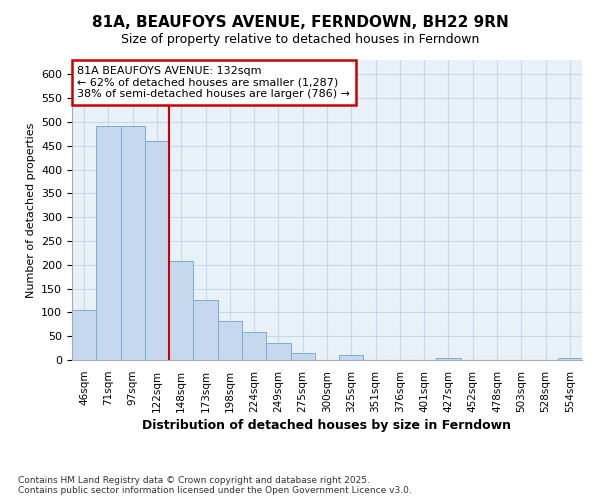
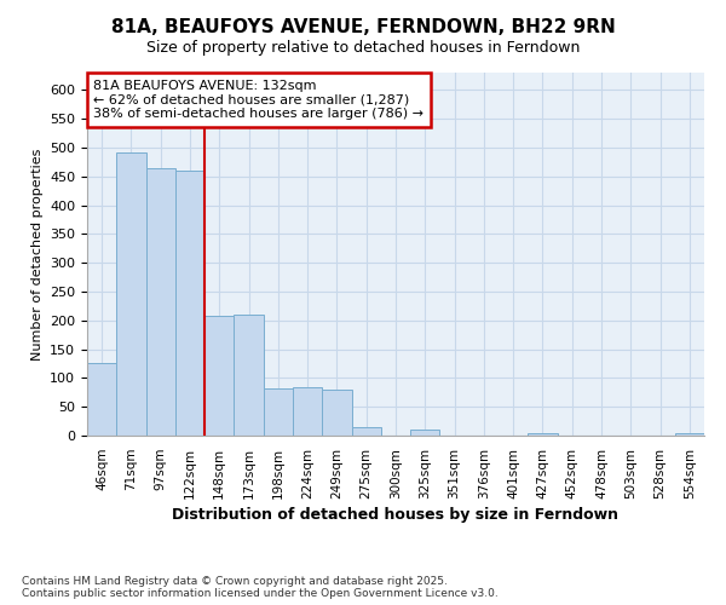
46sqm: 105 -> 125
97sqm: 492 -> 465
173sqm: 125 -> 210
224sqm: 58 -> 85
249sqm: 35 -> 80
